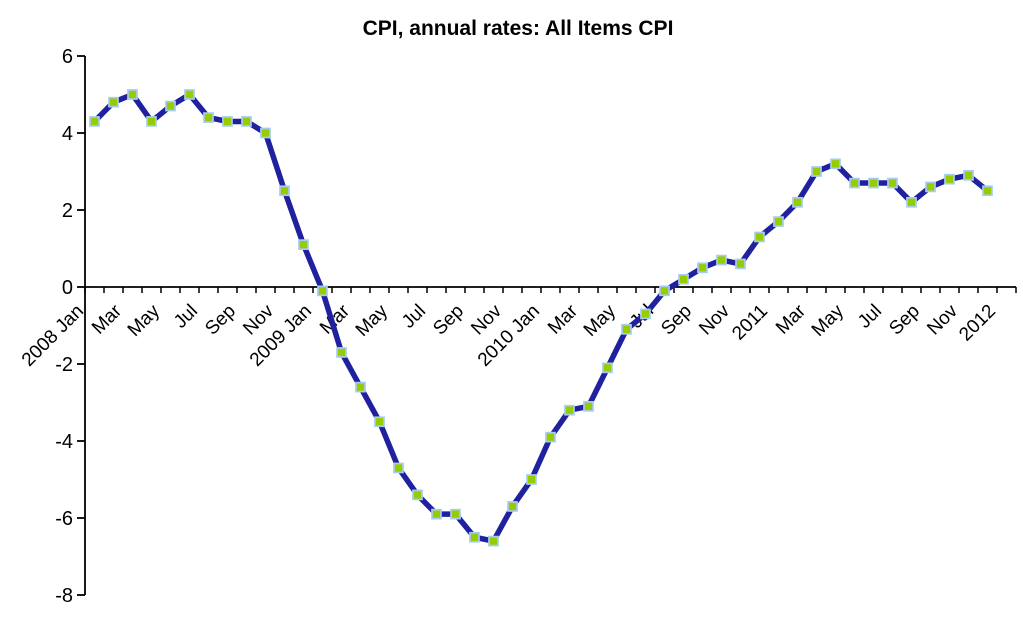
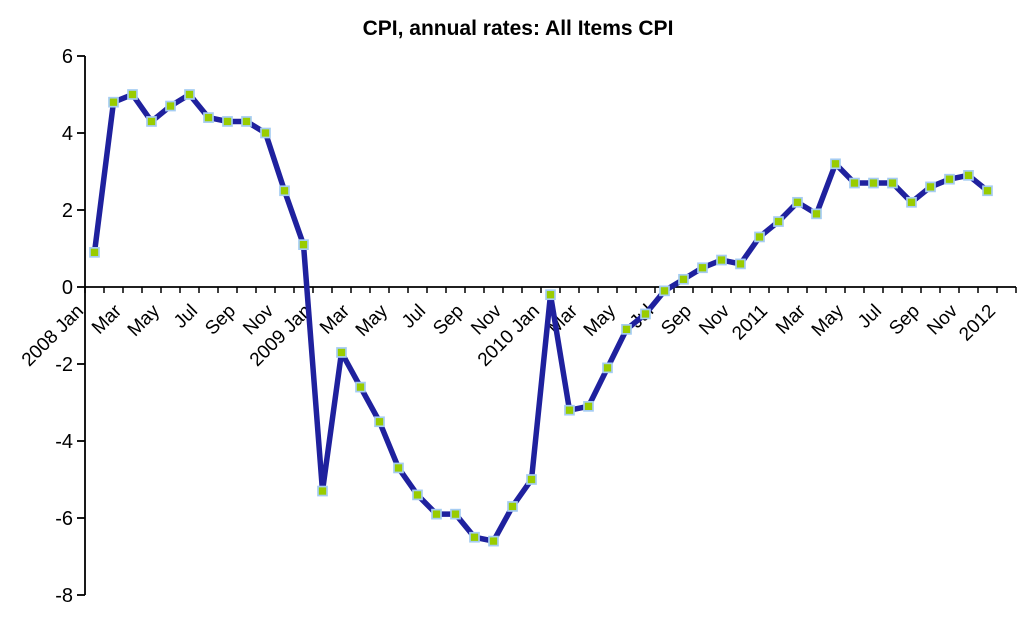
2008 Jan: 4.3 -> 0.9
2009 Jan: -0.1 -> -5.3
2010 Jan: -3.9 -> -0.2
2011 Mar: 3.0 -> 1.9
